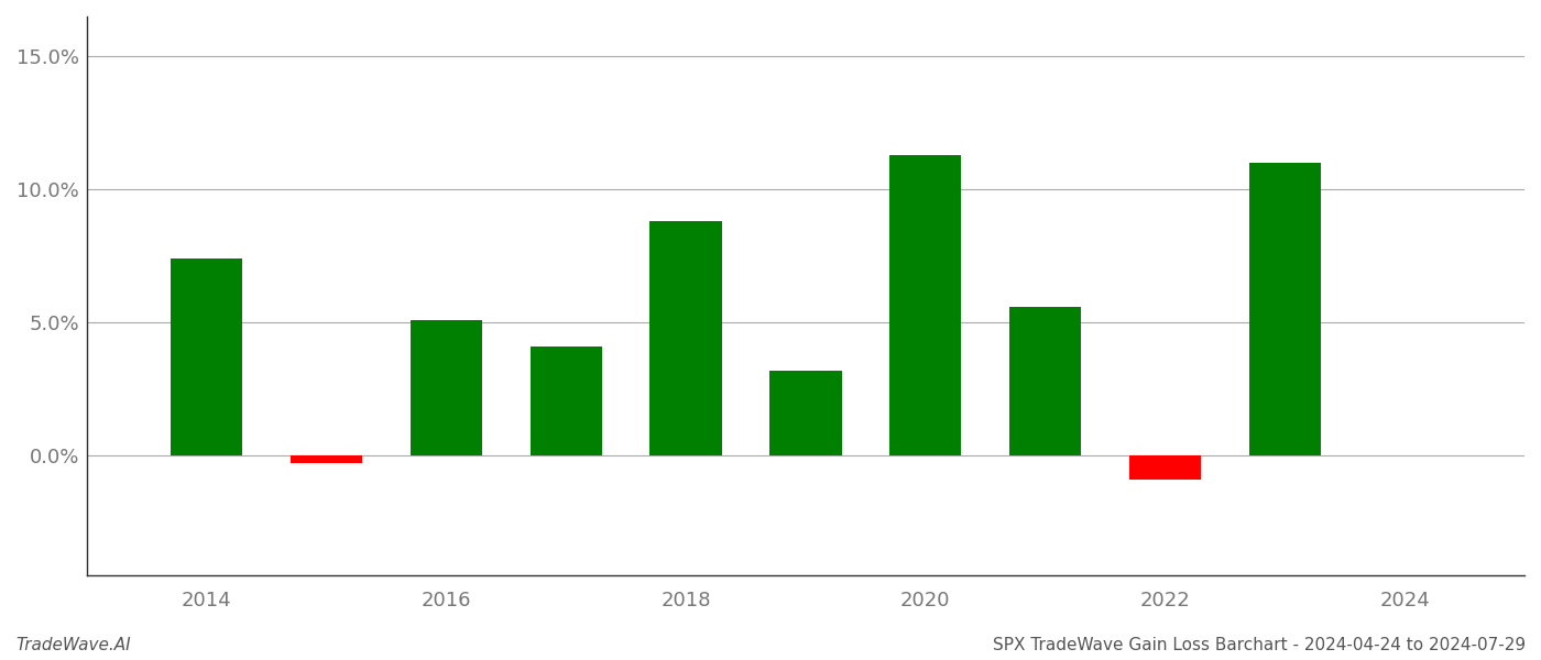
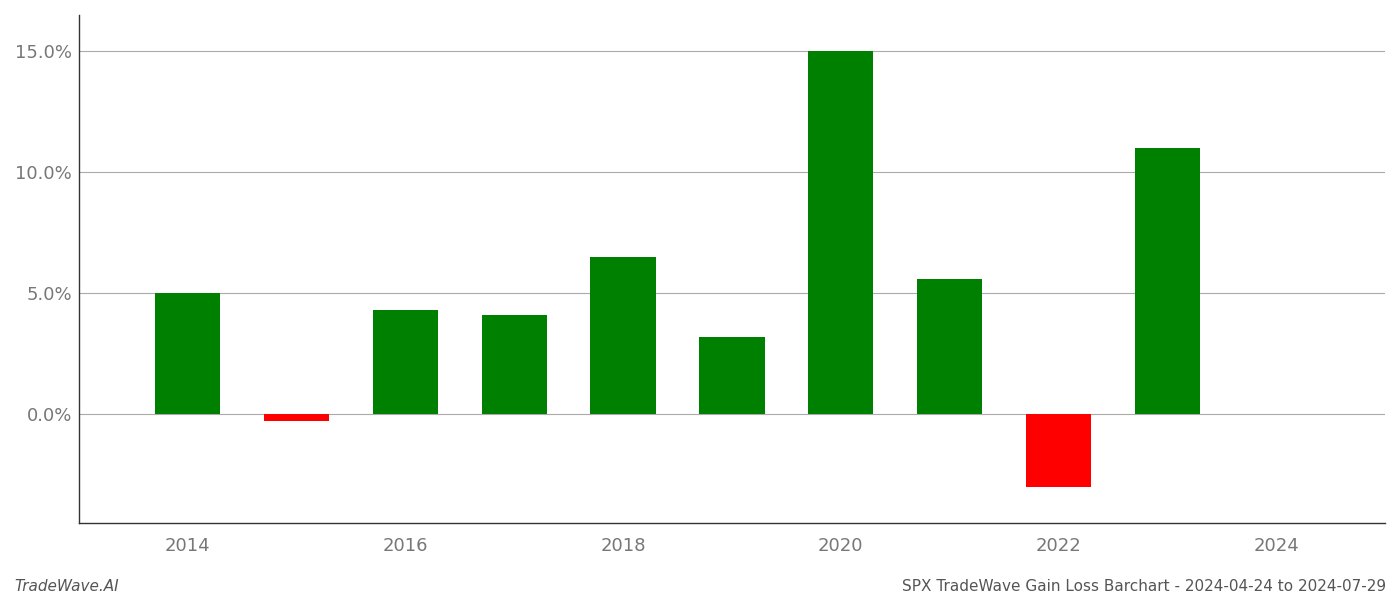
2014: 7.4% -> 5.0%
2016: 5.1% -> 4.3%
2018: 8.8% -> 6.5%
2020: 11.3% -> 15.0%
2022: -0.9% -> -3.0%
